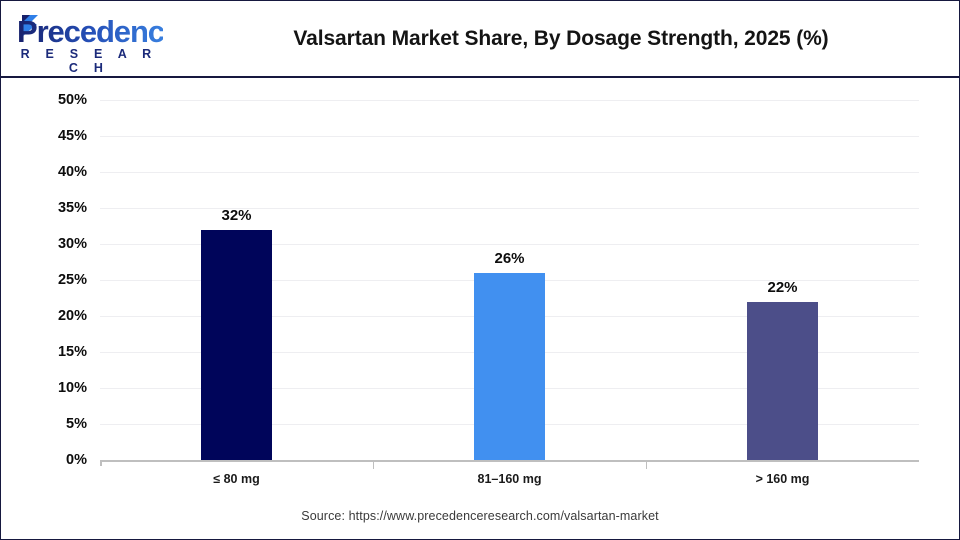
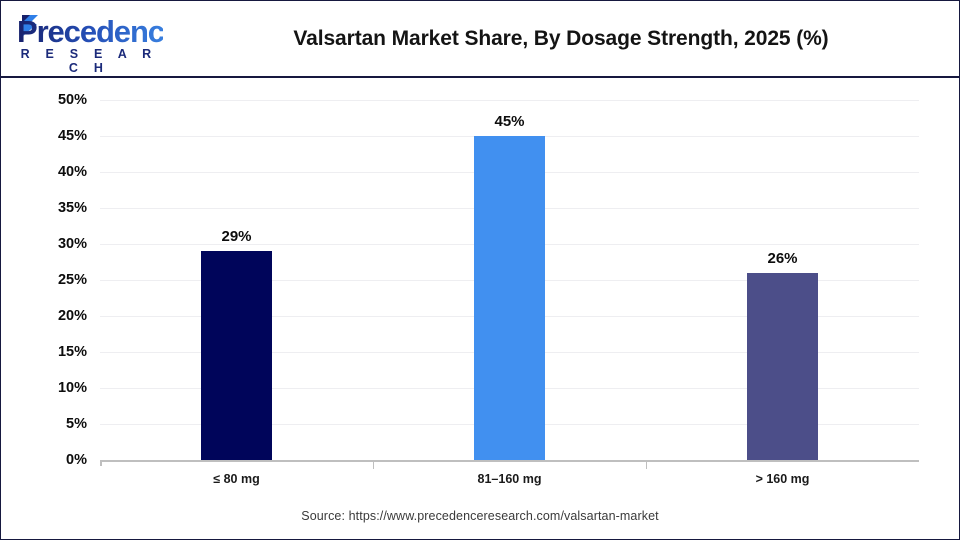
≤ 80 mg: 32% -> 29%
81–160 mg: 26% -> 45%
> 160 mg: 22% -> 26%
